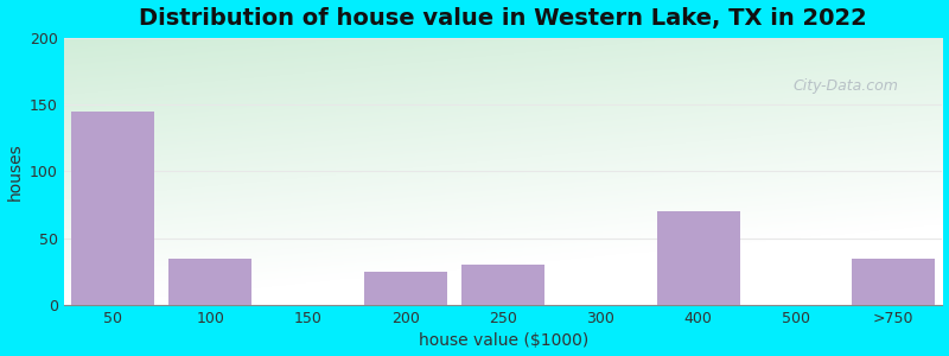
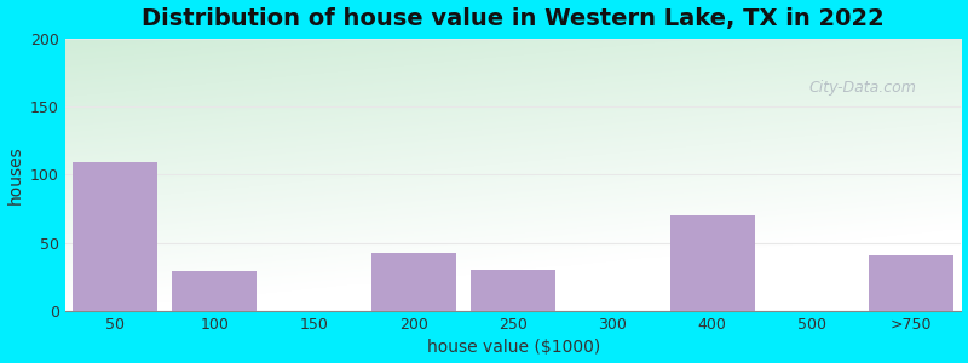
50: 145 -> 109
100: 35 -> 29
200: 25 -> 43
>750: 35 -> 41
